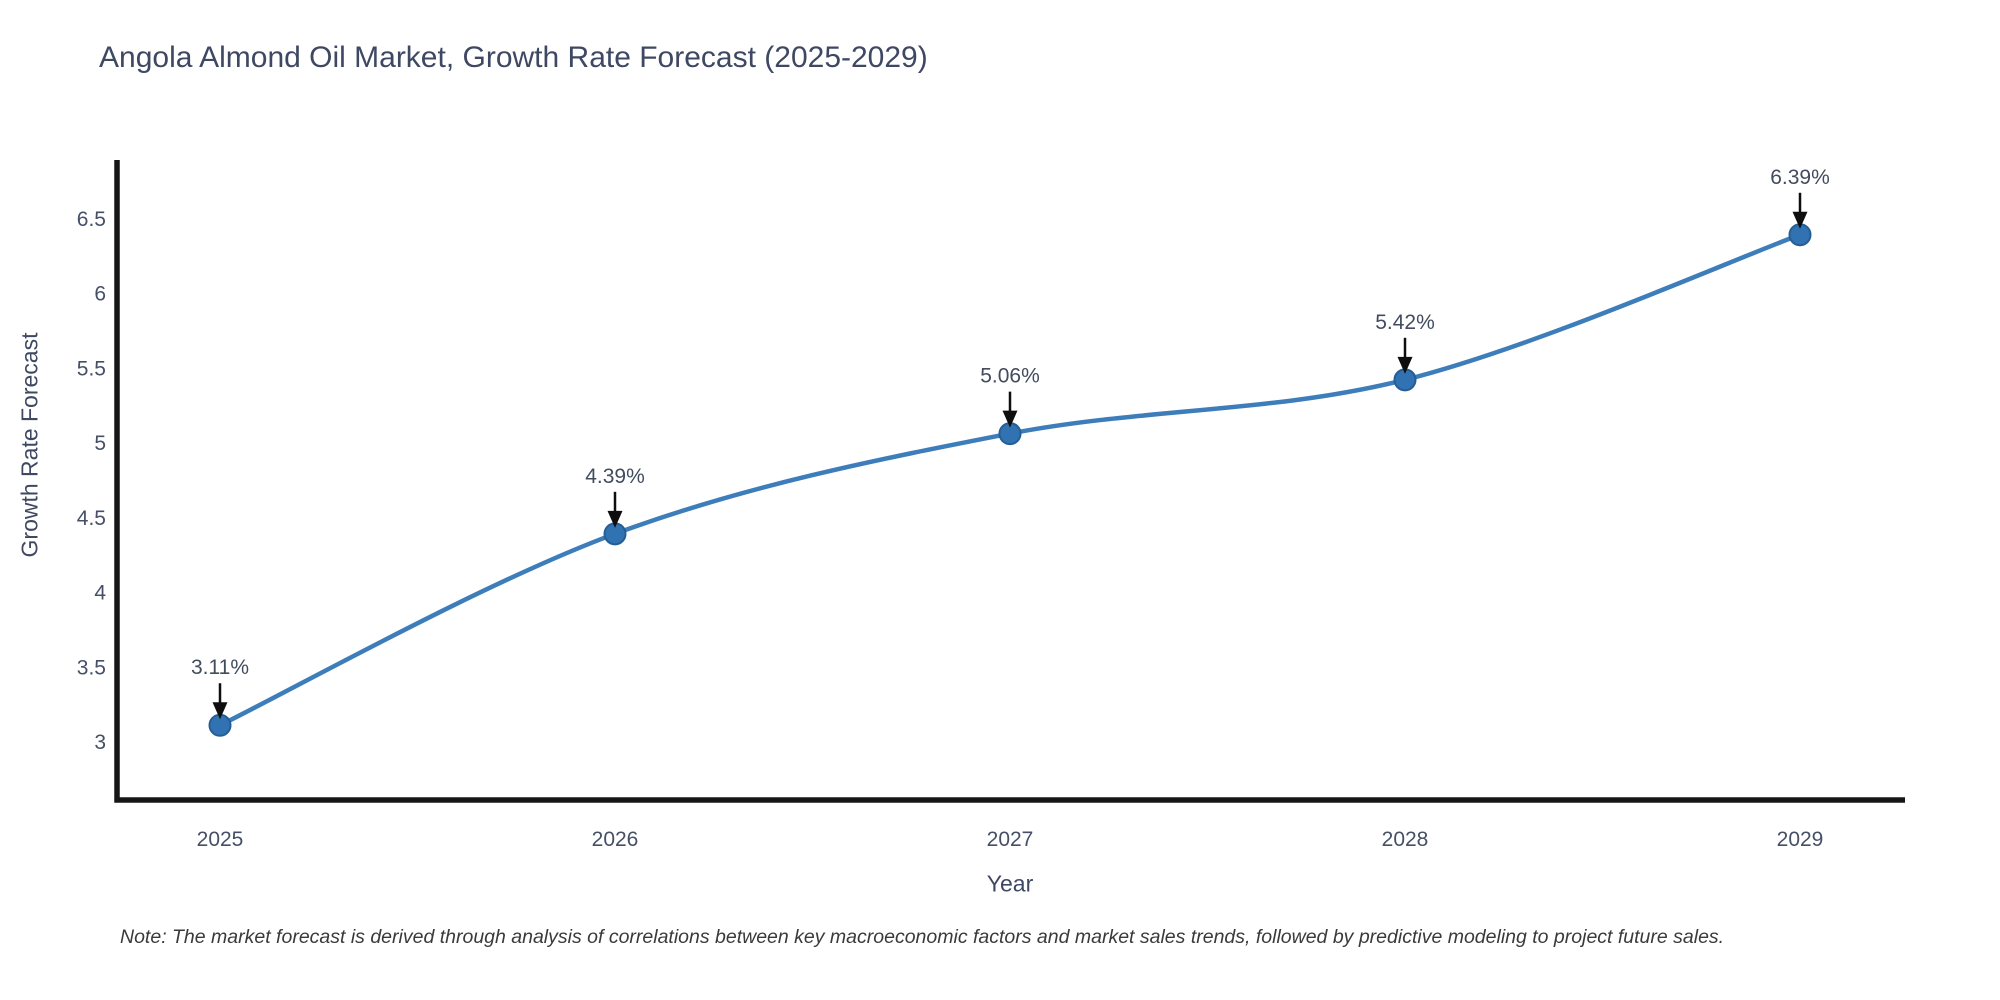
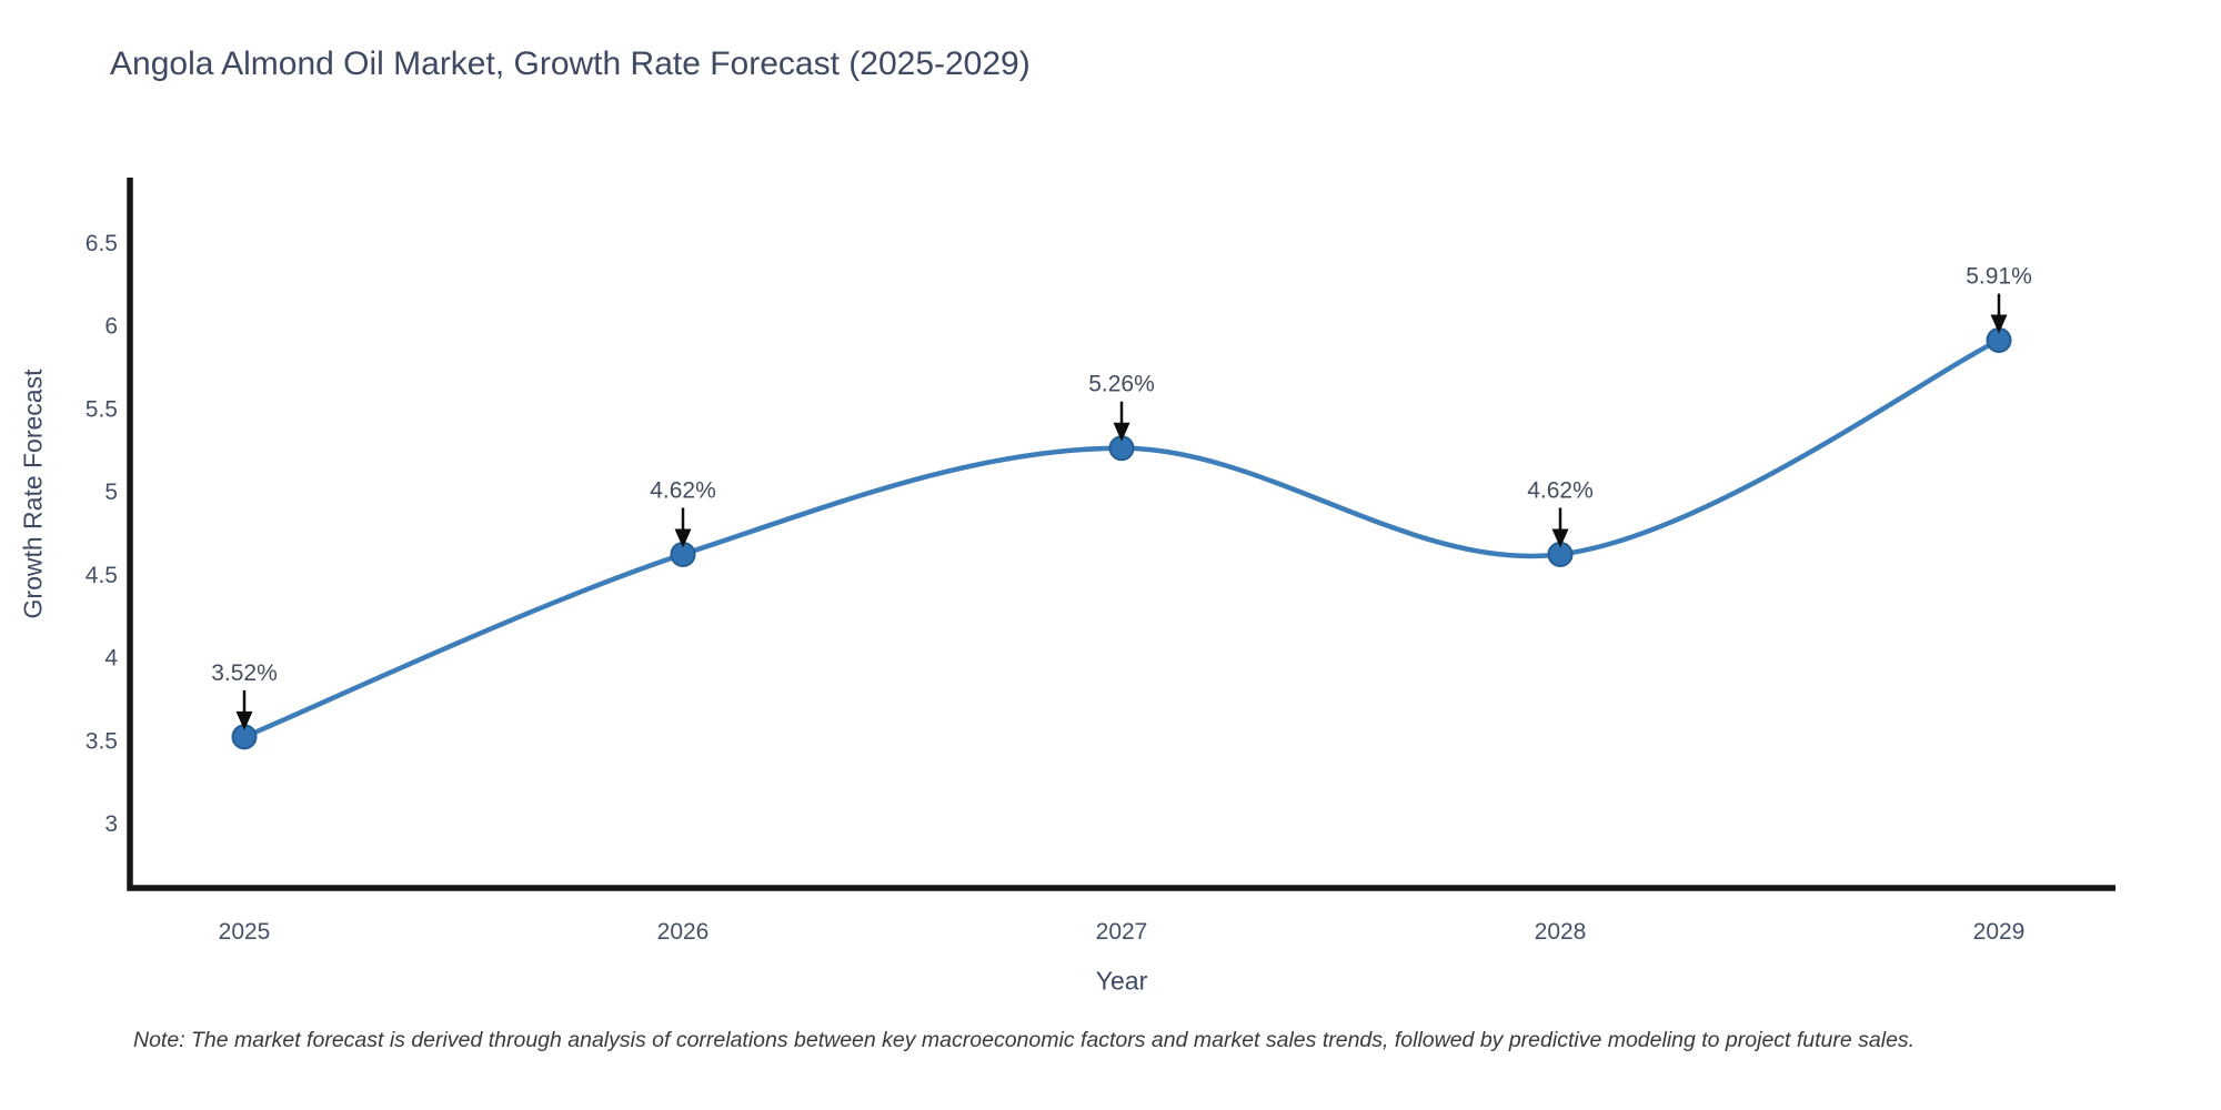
2025: 3.11% -> 3.52%
2026: 4.39% -> 4.62%
2027: 5.06% -> 5.26%
2028: 5.42% -> 4.62%
2029: 6.39% -> 5.91%
